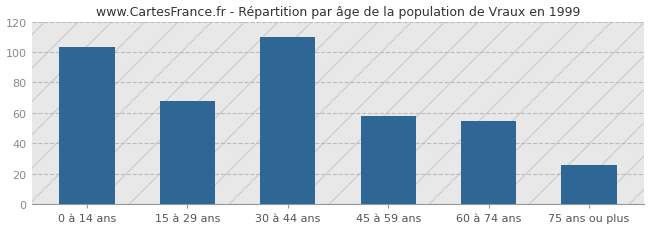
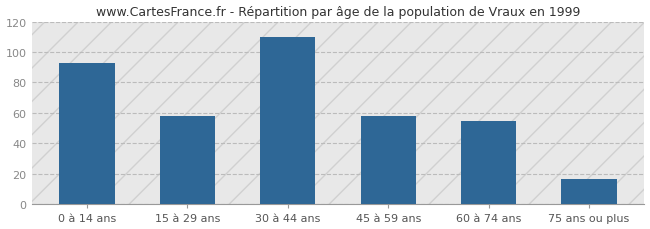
0 à 14 ans: 103 -> 93
15 à 29 ans: 68 -> 58
75 ans ou plus: 26 -> 17
